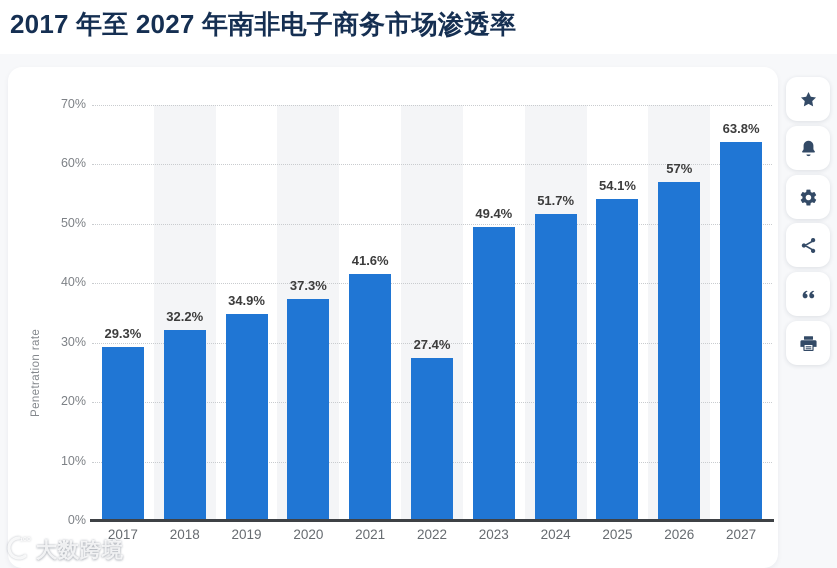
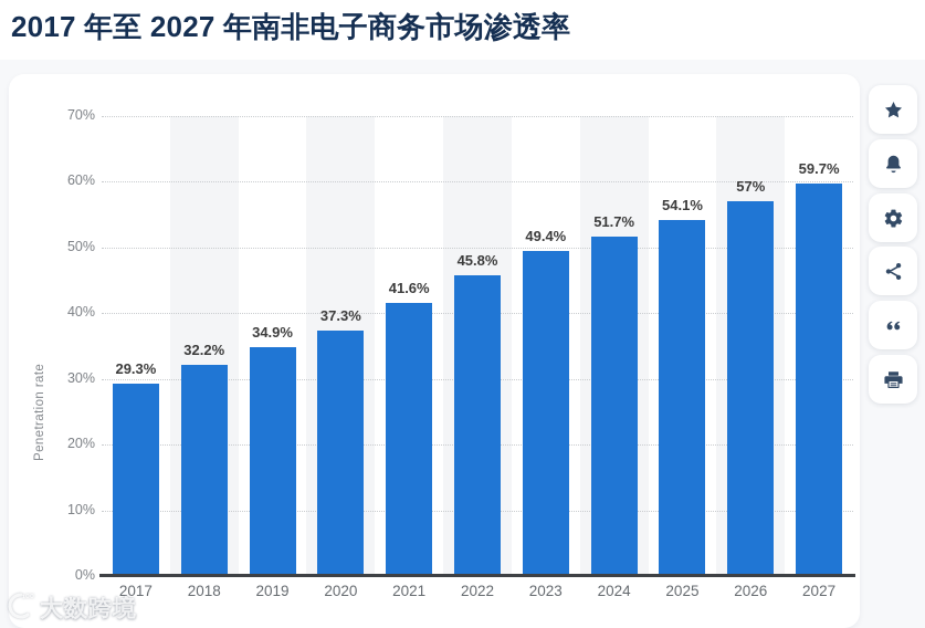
2022: 27.4% -> 45.8%
2027: 63.8% -> 59.7%
